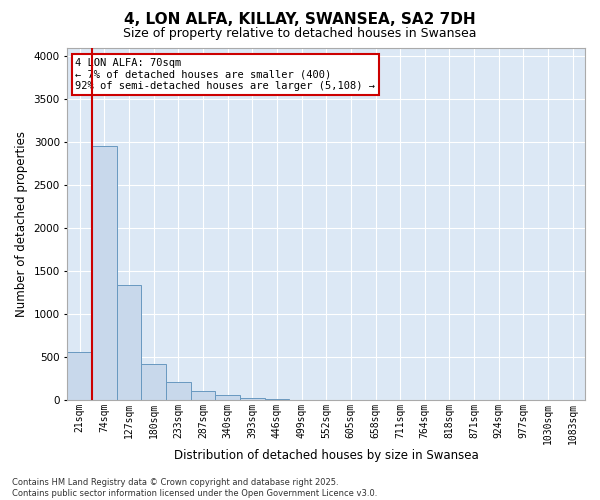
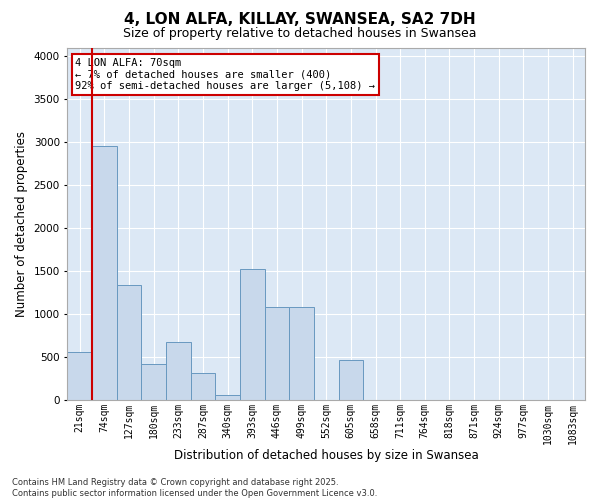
233sqm: 210 -> 680
287sqm: 110 -> 320
393sqm: 20 -> 1520
446sqm: 10 -> 1080
499sqm: 0 -> 1080
605sqm: 0 -> 460
